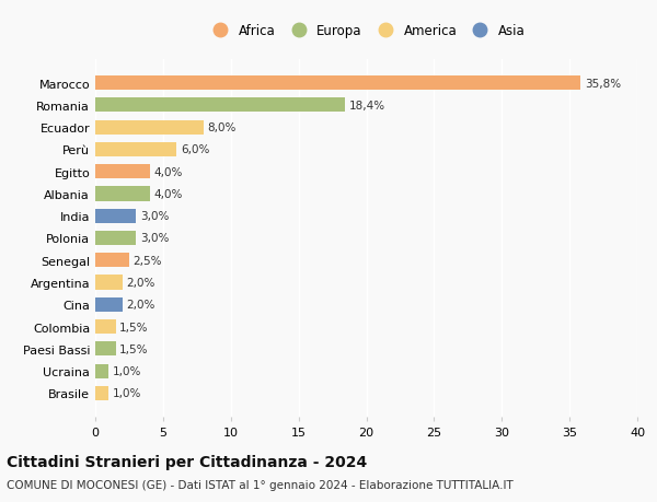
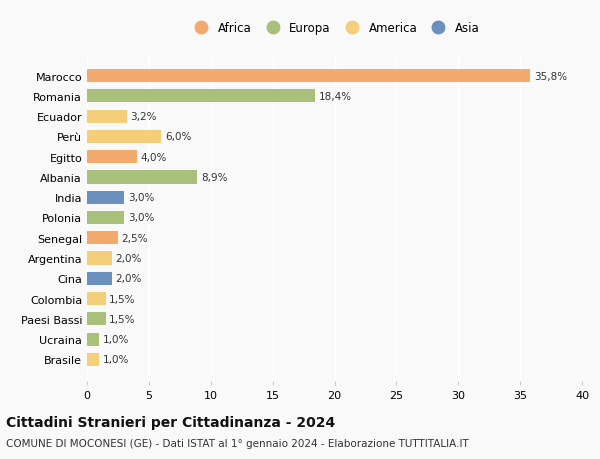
Ecuador: 8,0% -> 3,2%
Albania: 4,0% -> 8,9%
